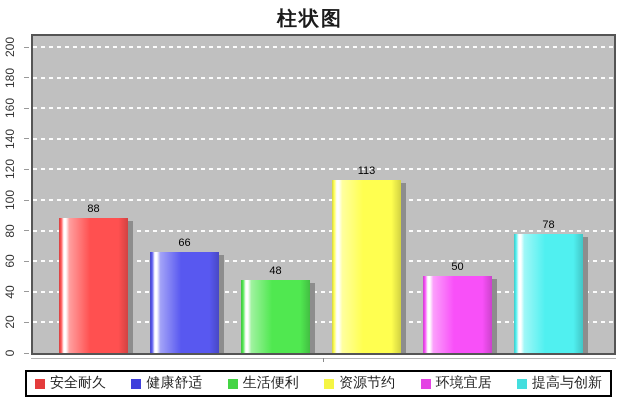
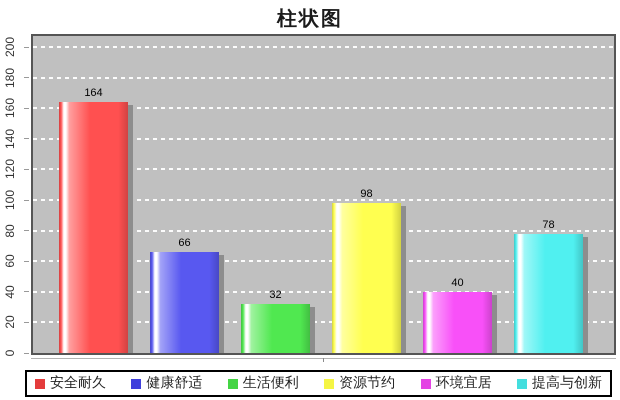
安全耐久: 88 -> 164
生活便利: 48 -> 32
资源节约: 113 -> 98
环境宜居: 50 -> 40
